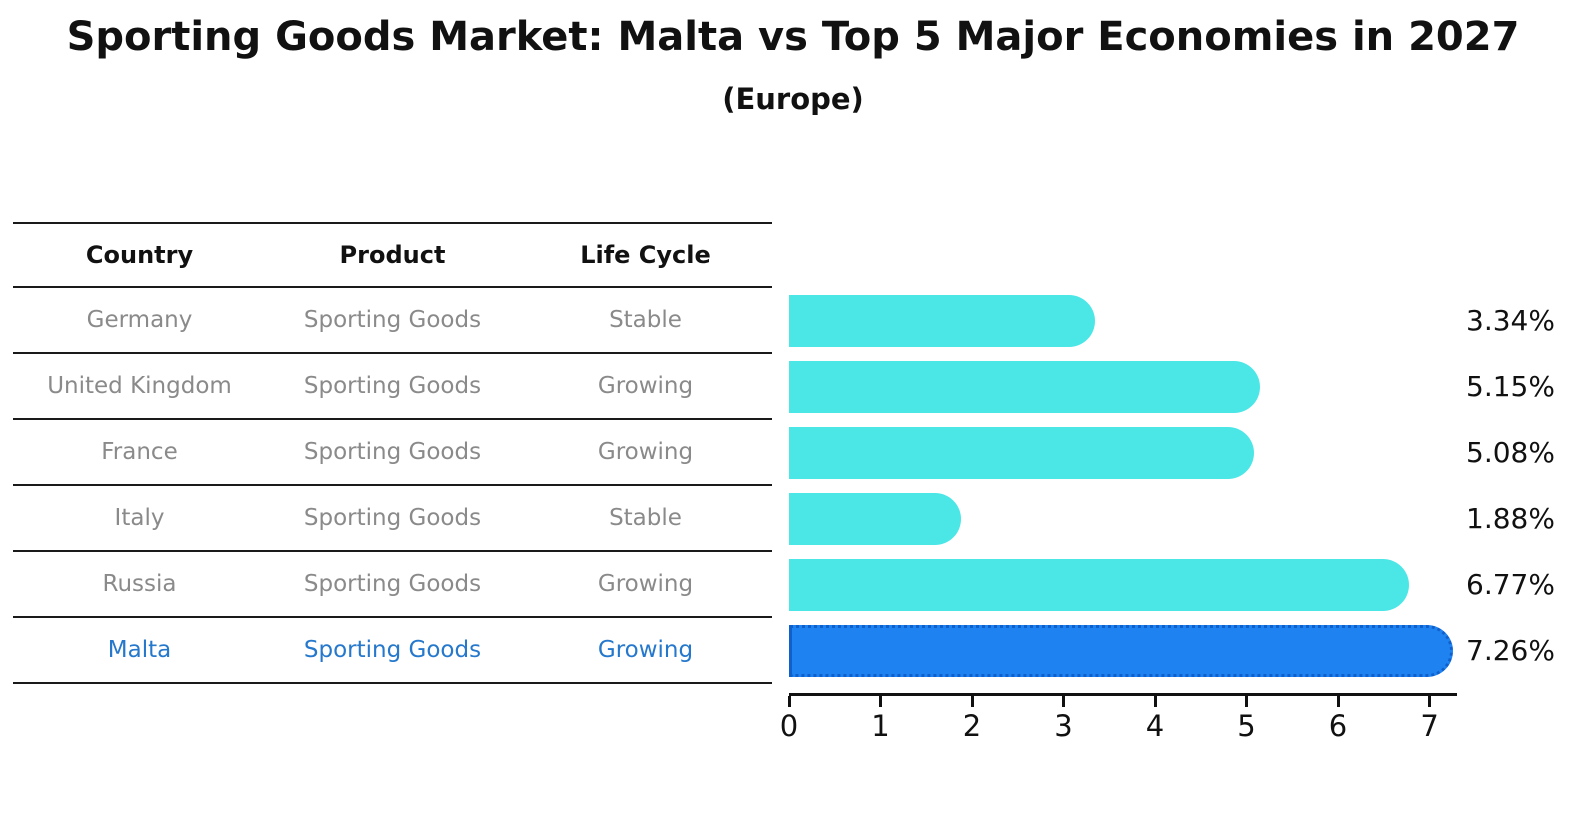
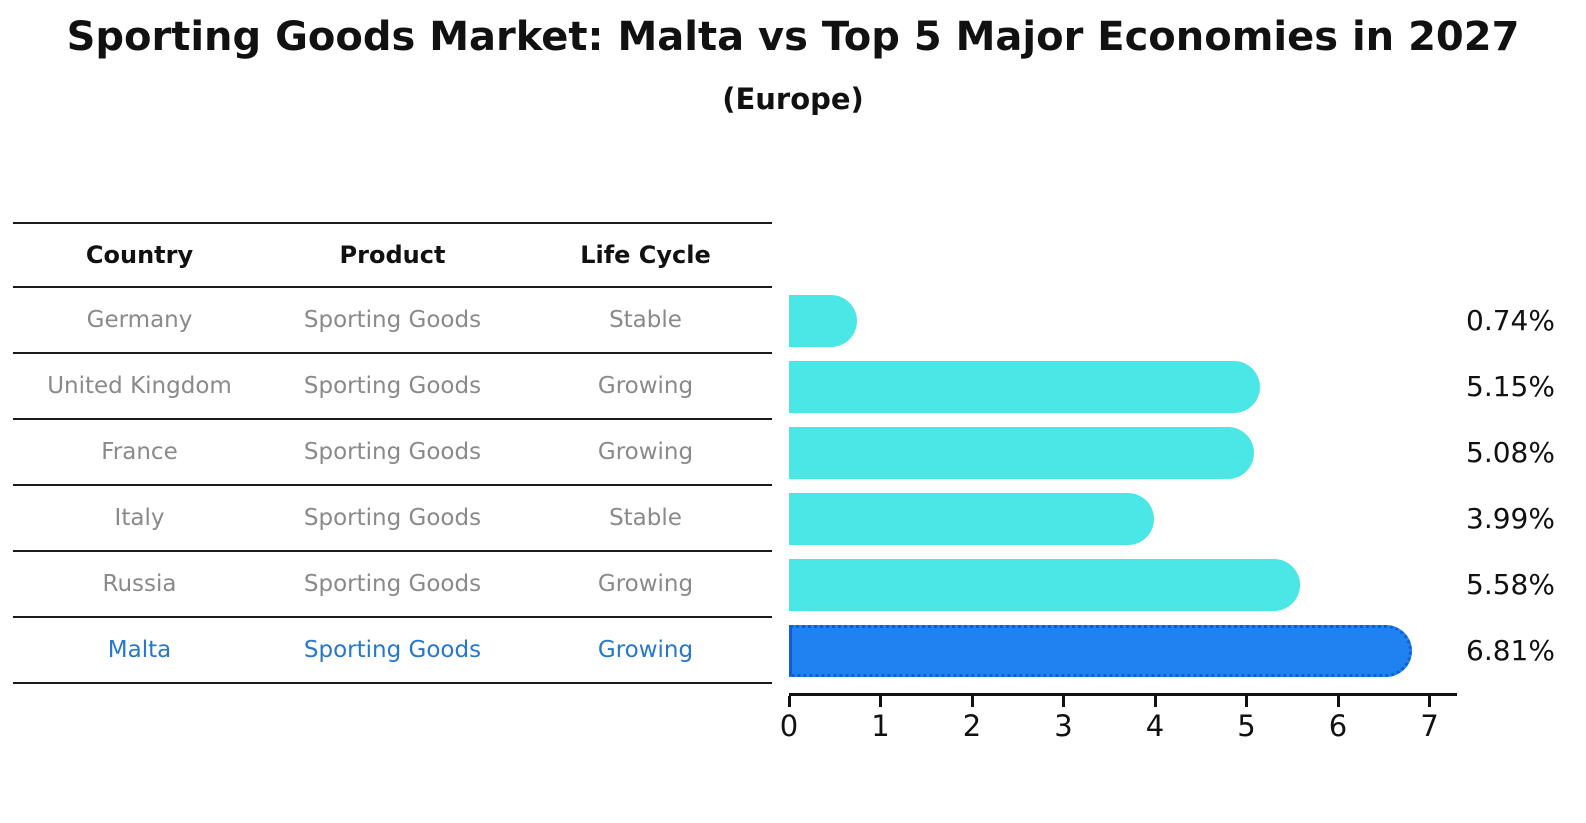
Germany: 3.34% -> 0.74%
Italy: 1.88% -> 3.99%
Russia: 6.77% -> 5.58%
Malta: 7.26% -> 6.81%
